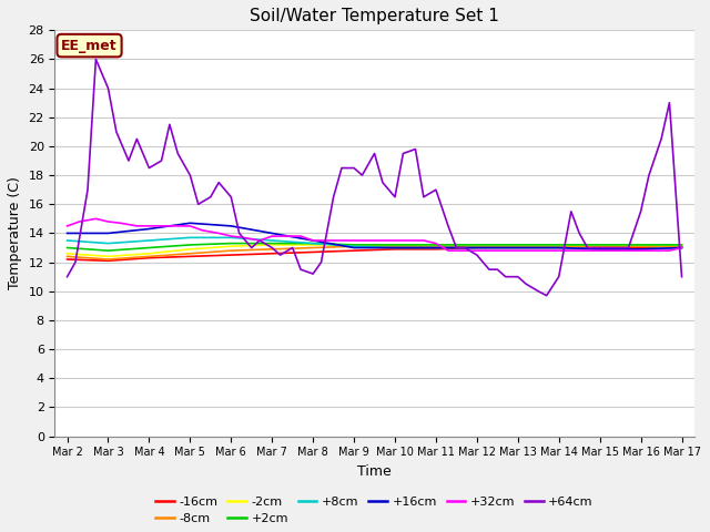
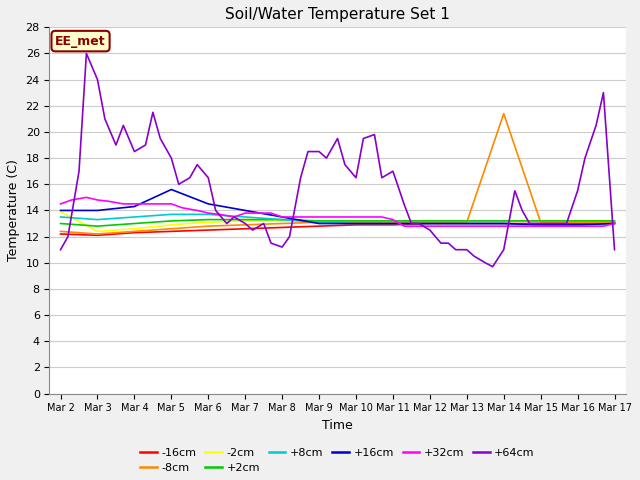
-2cm/Mar 2: 12.6 -> 13.9
+16cm/Mar 5: 14.7 -> 15.6
-8cm/Mar 14: 13.1 -> 21.4
